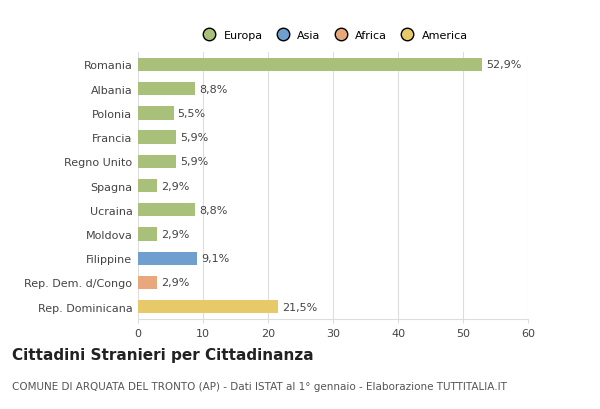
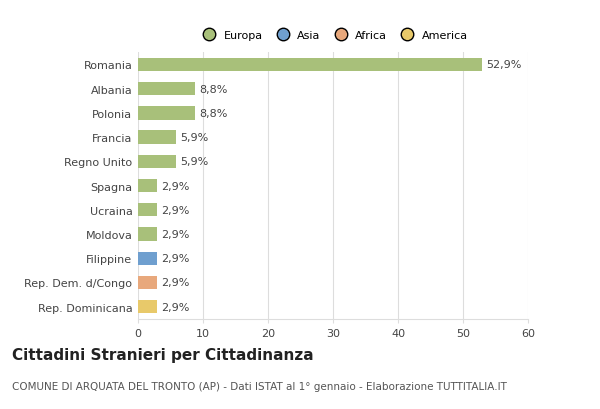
Polonia: 5,5% -> 8,8%
Ucraina: 8,8% -> 2,9%
Filippine: 9,1% -> 2,9%
Rep. Dominicana: 21,5% -> 2,9%
